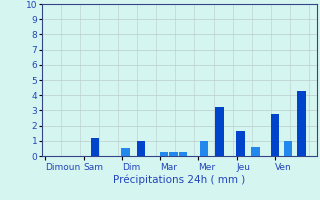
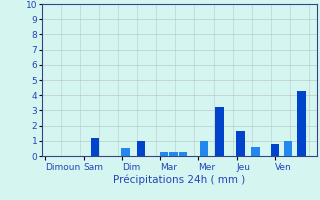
Ven: 2.8 -> 0.8
